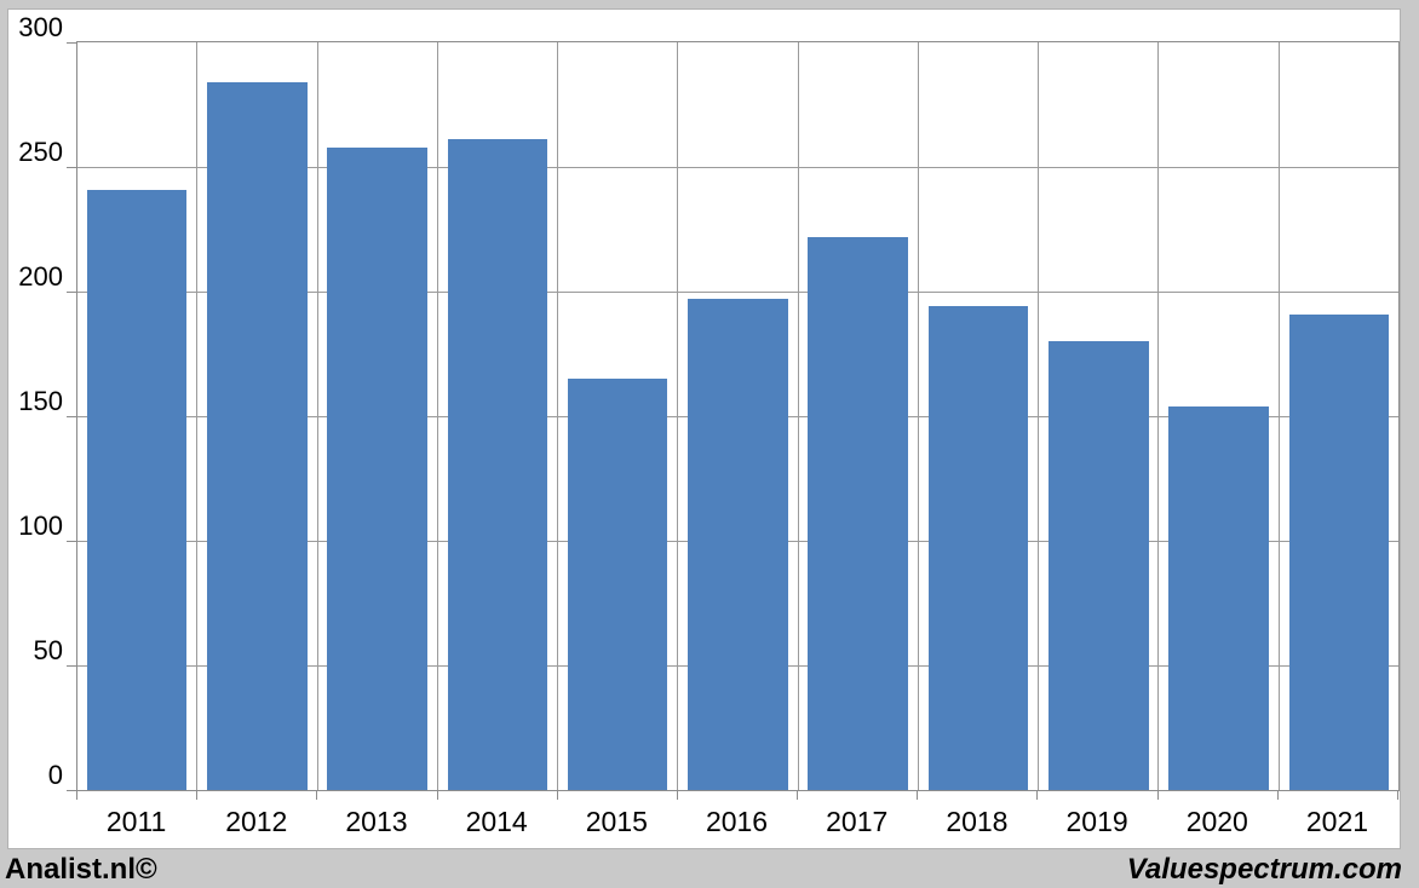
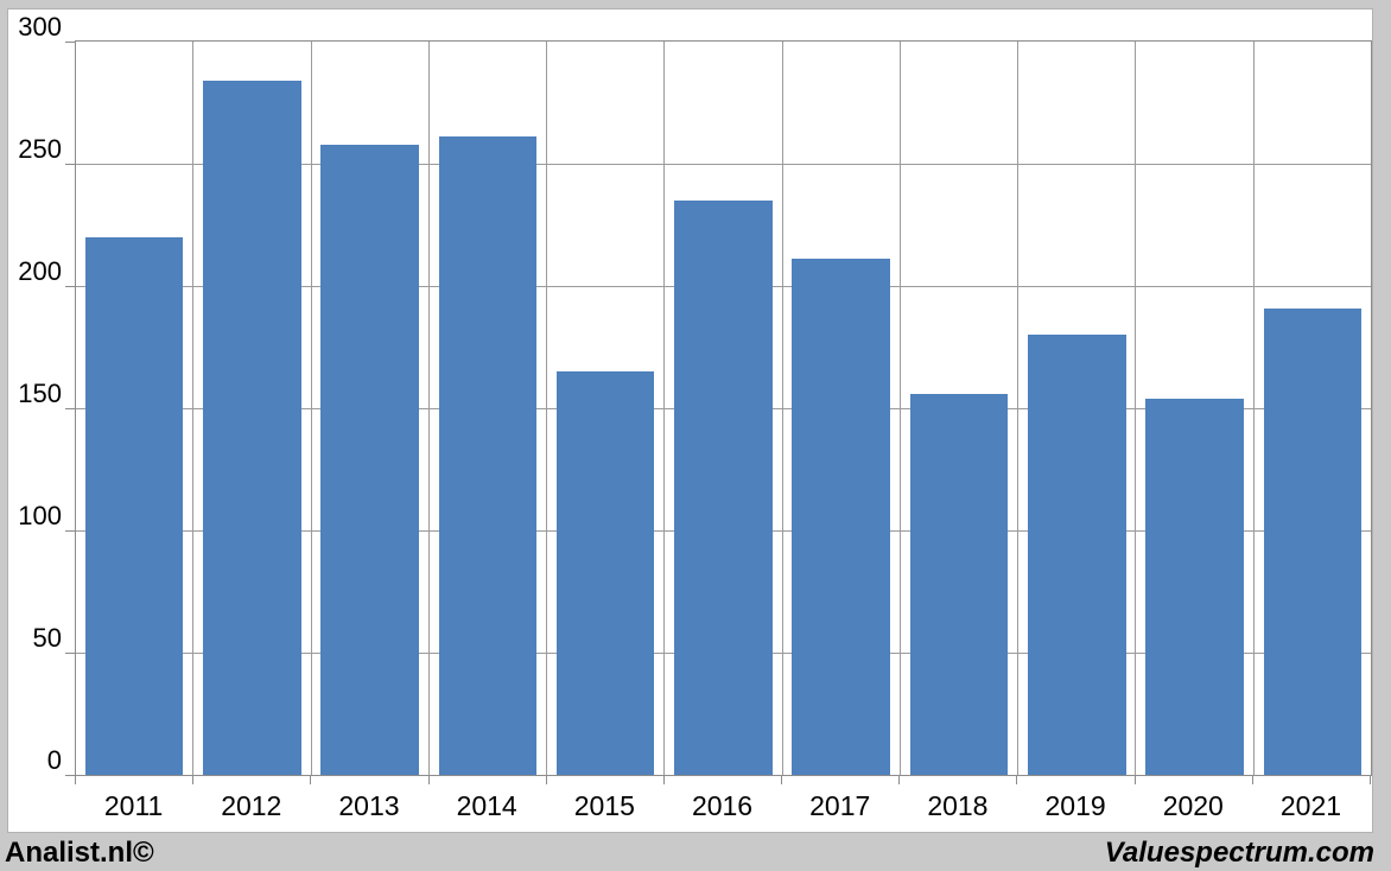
2011: 241 -> 220
2016: 197 -> 235
2017: 222 -> 211
2018: 194 -> 156
